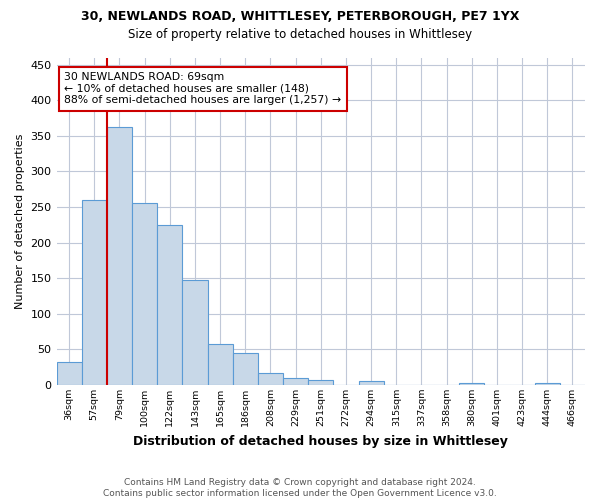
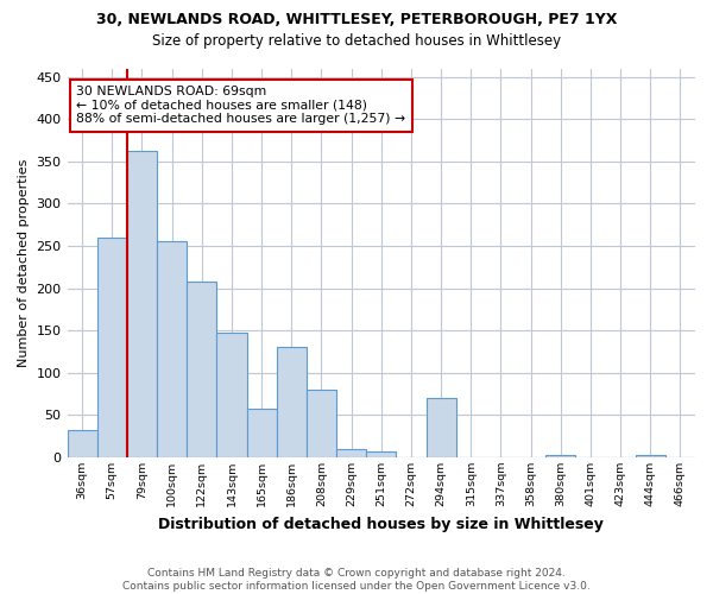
122sqm: 224 -> 208
186sqm: 45 -> 130
208sqm: 17 -> 80
294sqm: 5 -> 70
